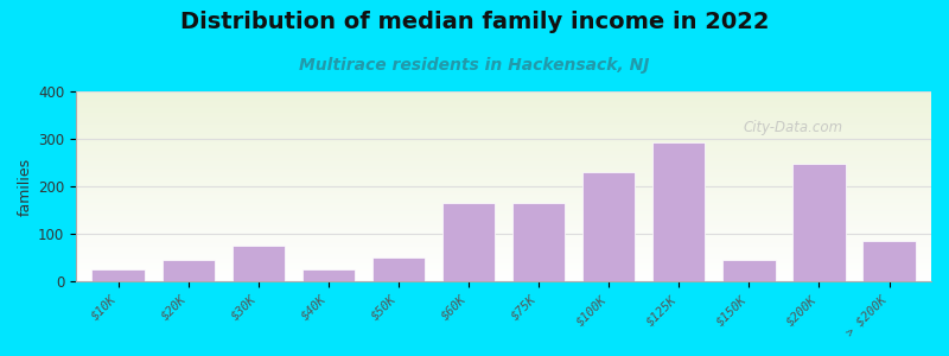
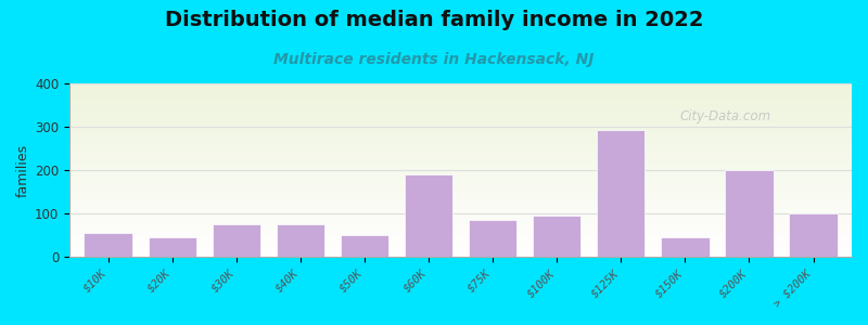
$10K: 25 -> 55
$40K: 25 -> 75
$60K: 165 -> 190
$75K: 165 -> 85
$100K: 230 -> 95
$200K: 248 -> 200
> $200K: 85 -> 100
